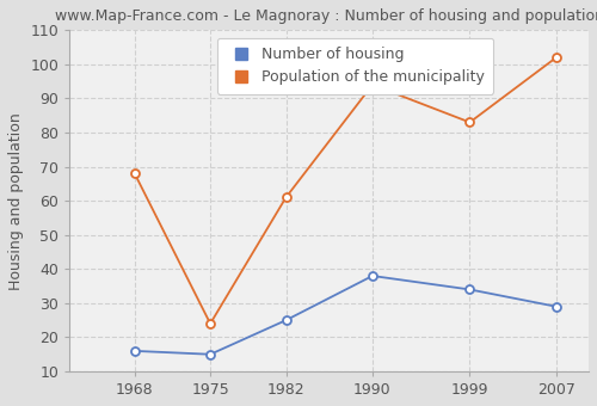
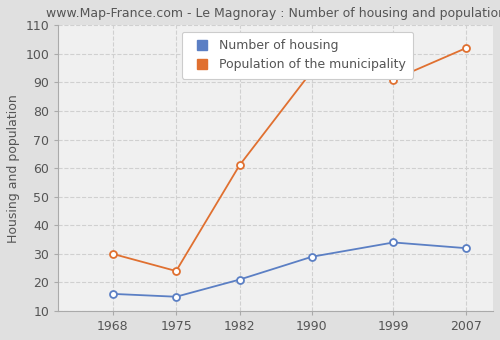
Population of the municipality/1968: 68 -> 30
Number of housing/1982: 25 -> 21
Number of housing/1990: 38 -> 29
Population of the municipality/1999: 83 -> 91
Number of housing/2007: 29 -> 32
